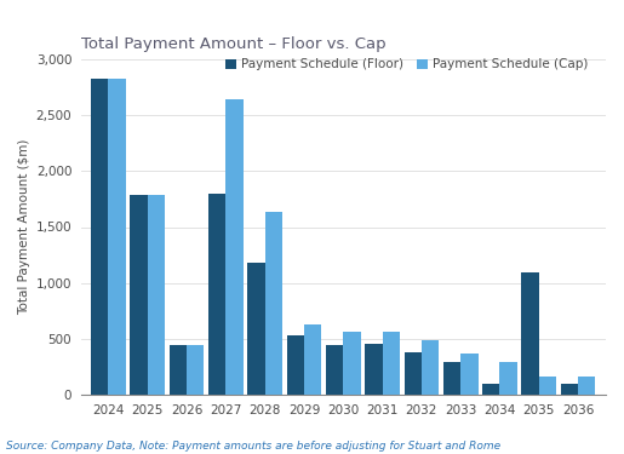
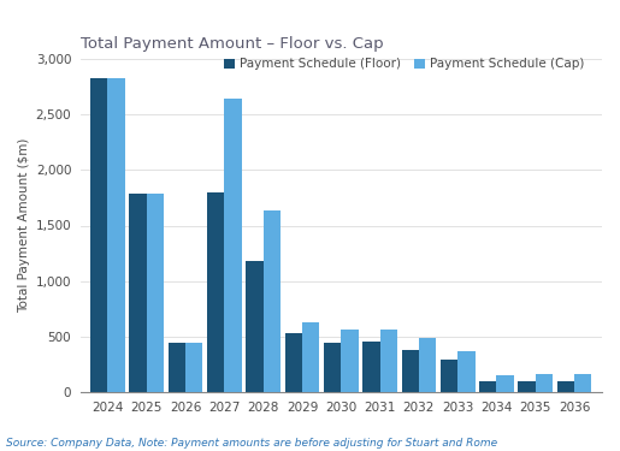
Payment Schedule (Cap)/2034: 300 -> 160
Payment Schedule (Floor)/2035: 1,100 -> 100
